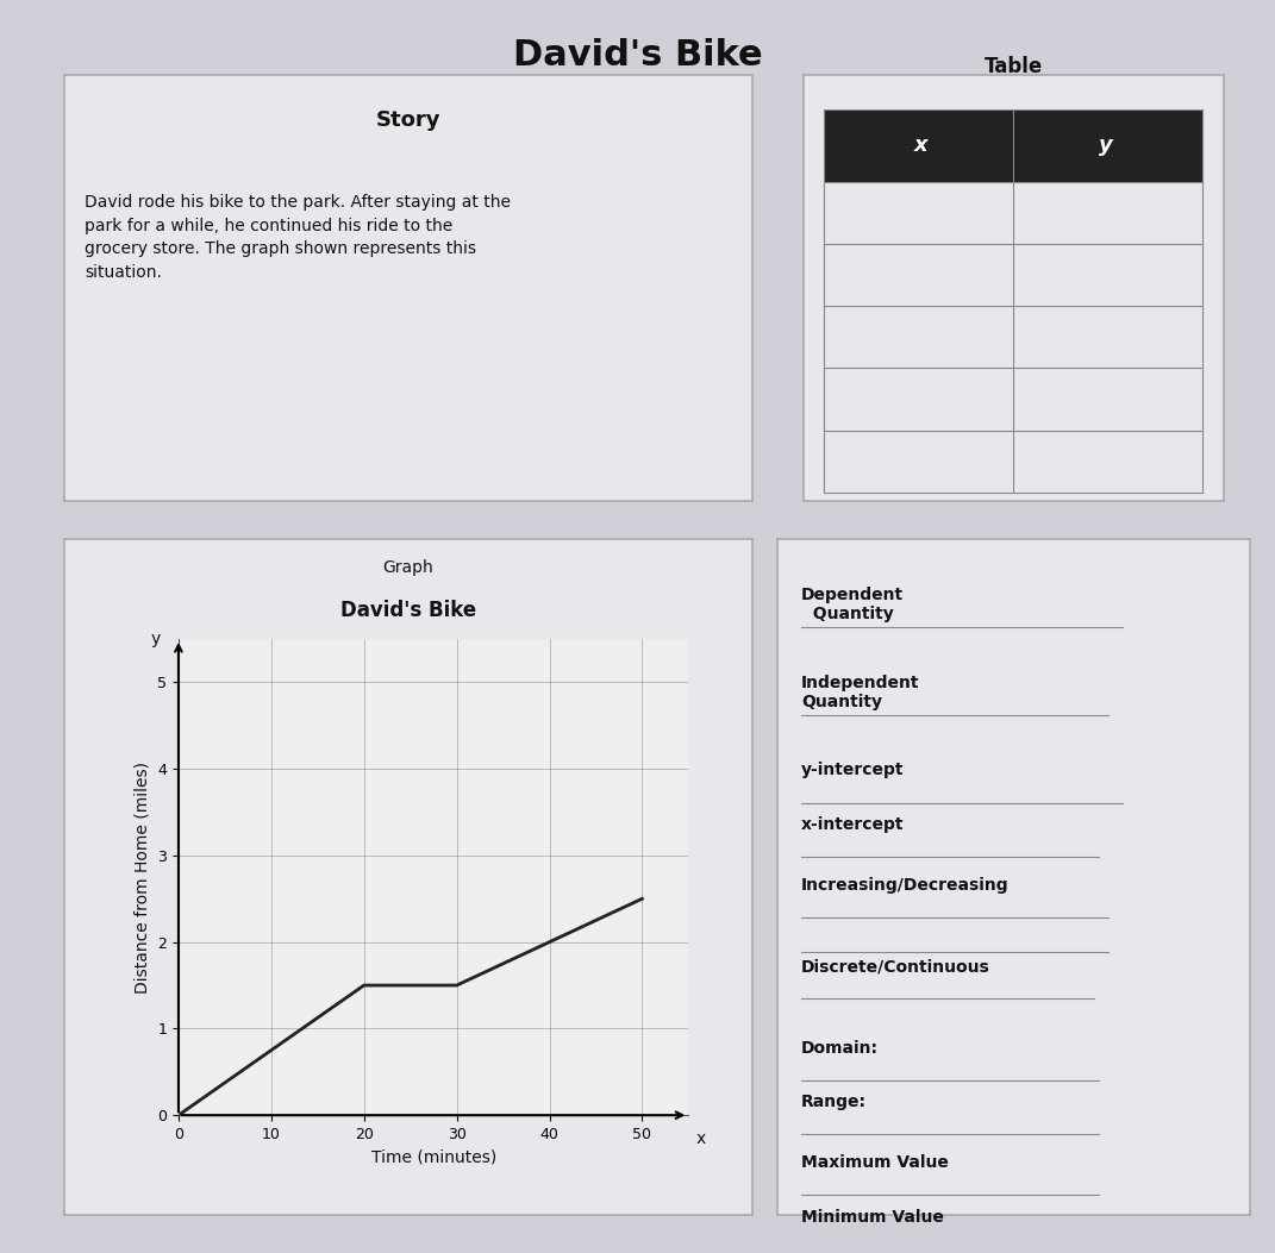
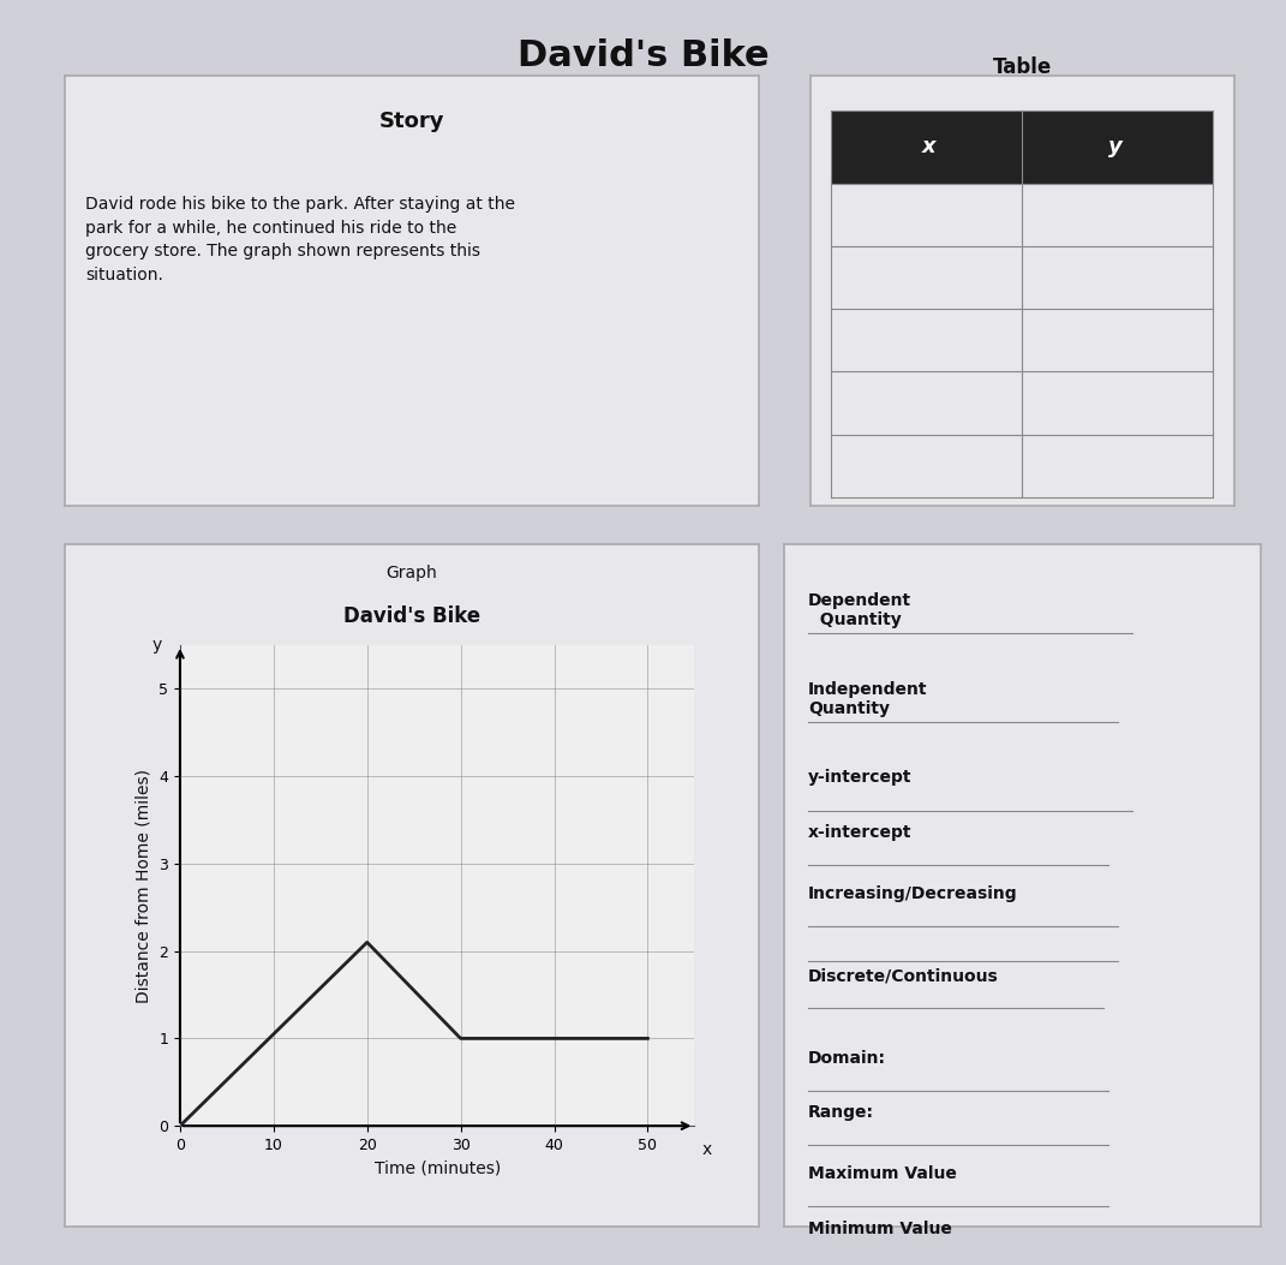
20: 1.5 -> 2.1
30: 1.5 -> 1.0
50: 2.5 -> 1.0
